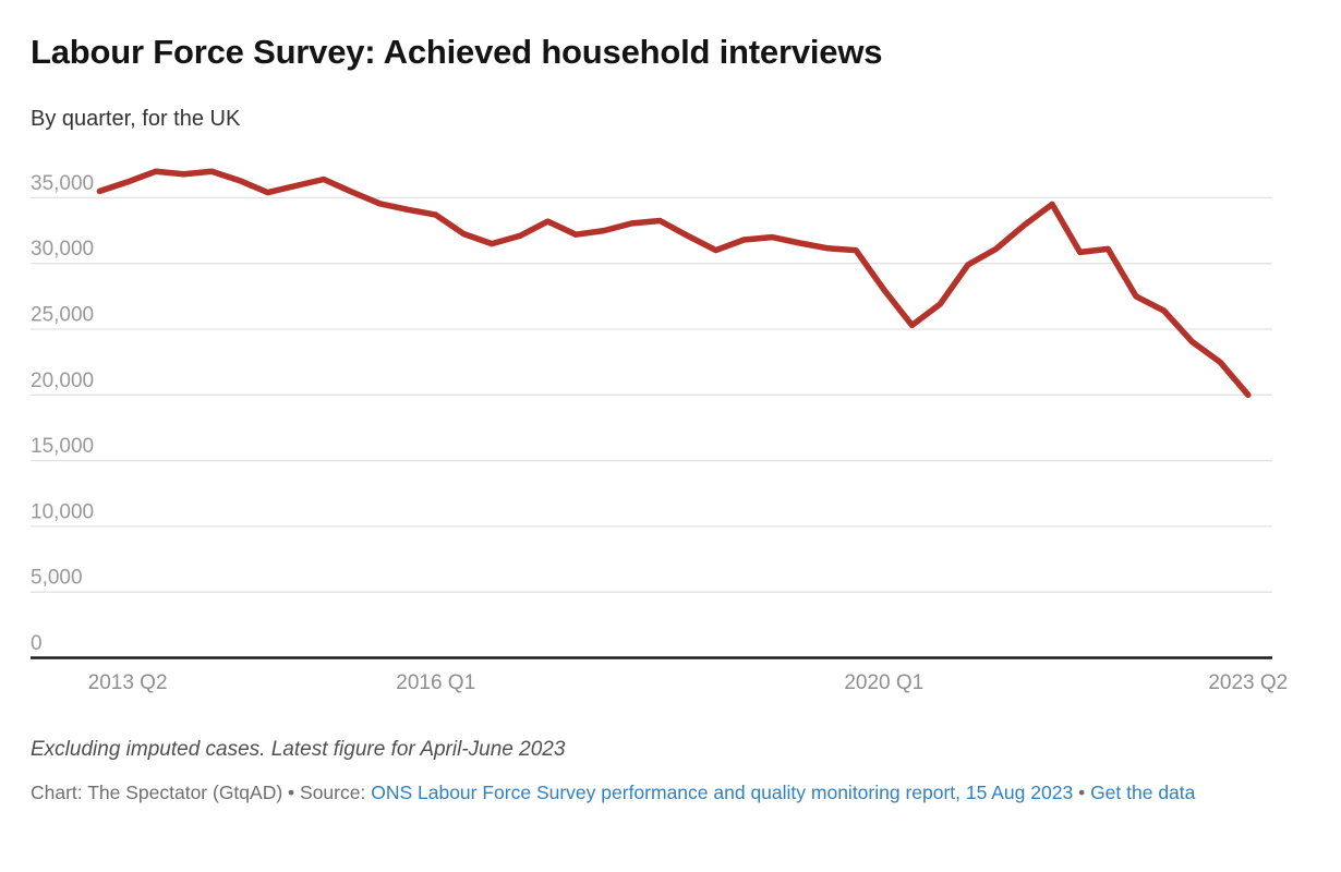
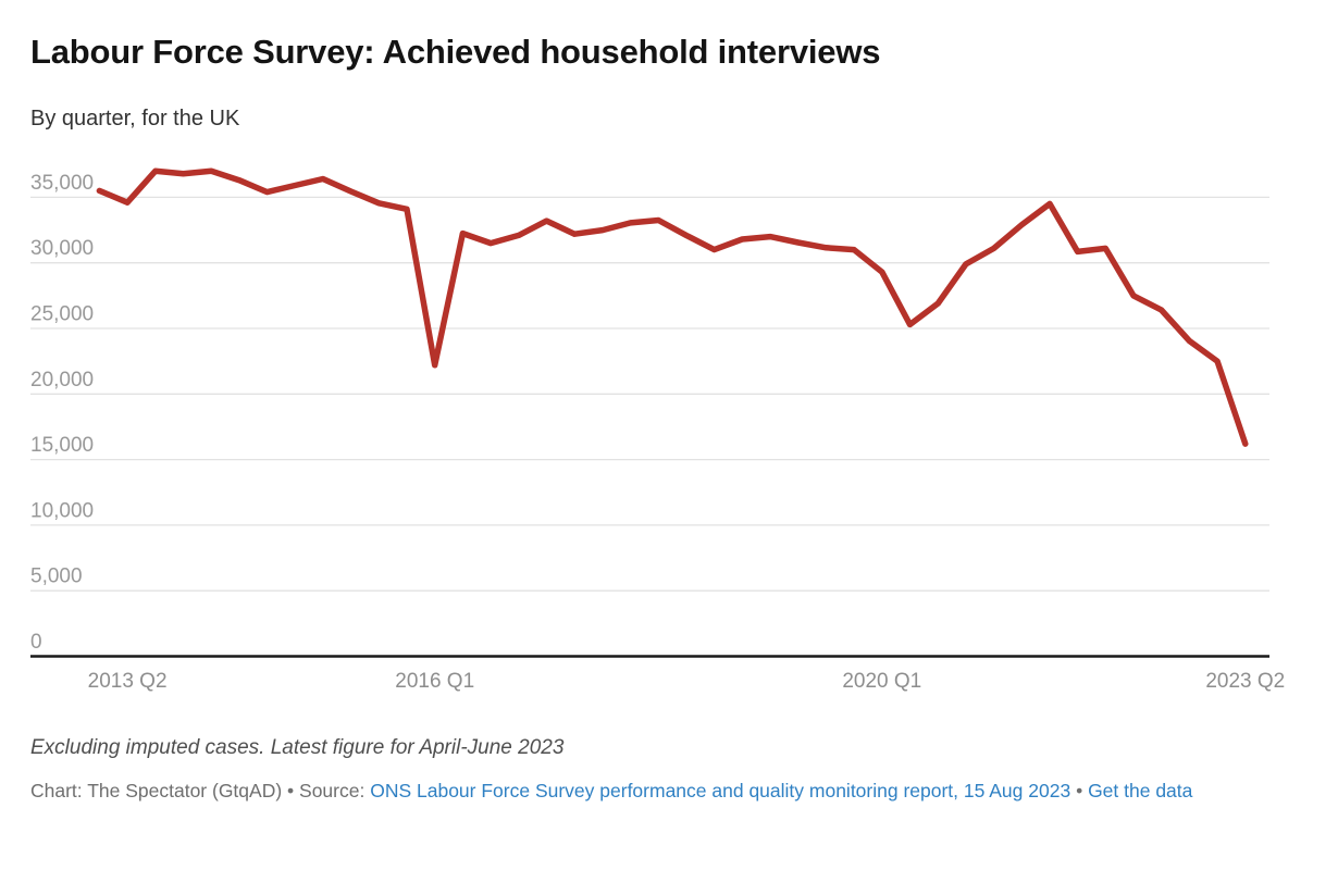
2013 Q2: 36200 -> 34600
2016 Q1: 33700 -> 22200
2020 Q1: 28000 -> 29300
2023 Q2: 20000 -> 16200
